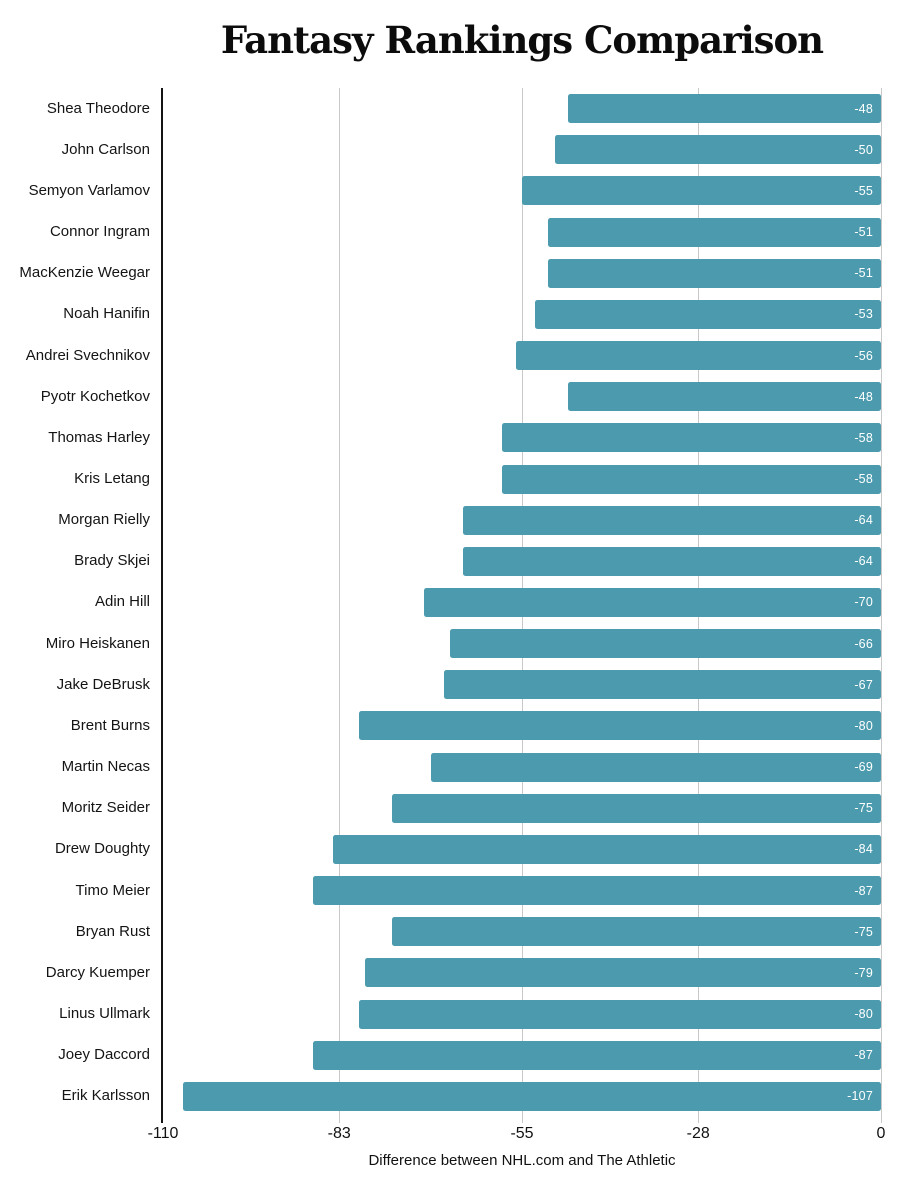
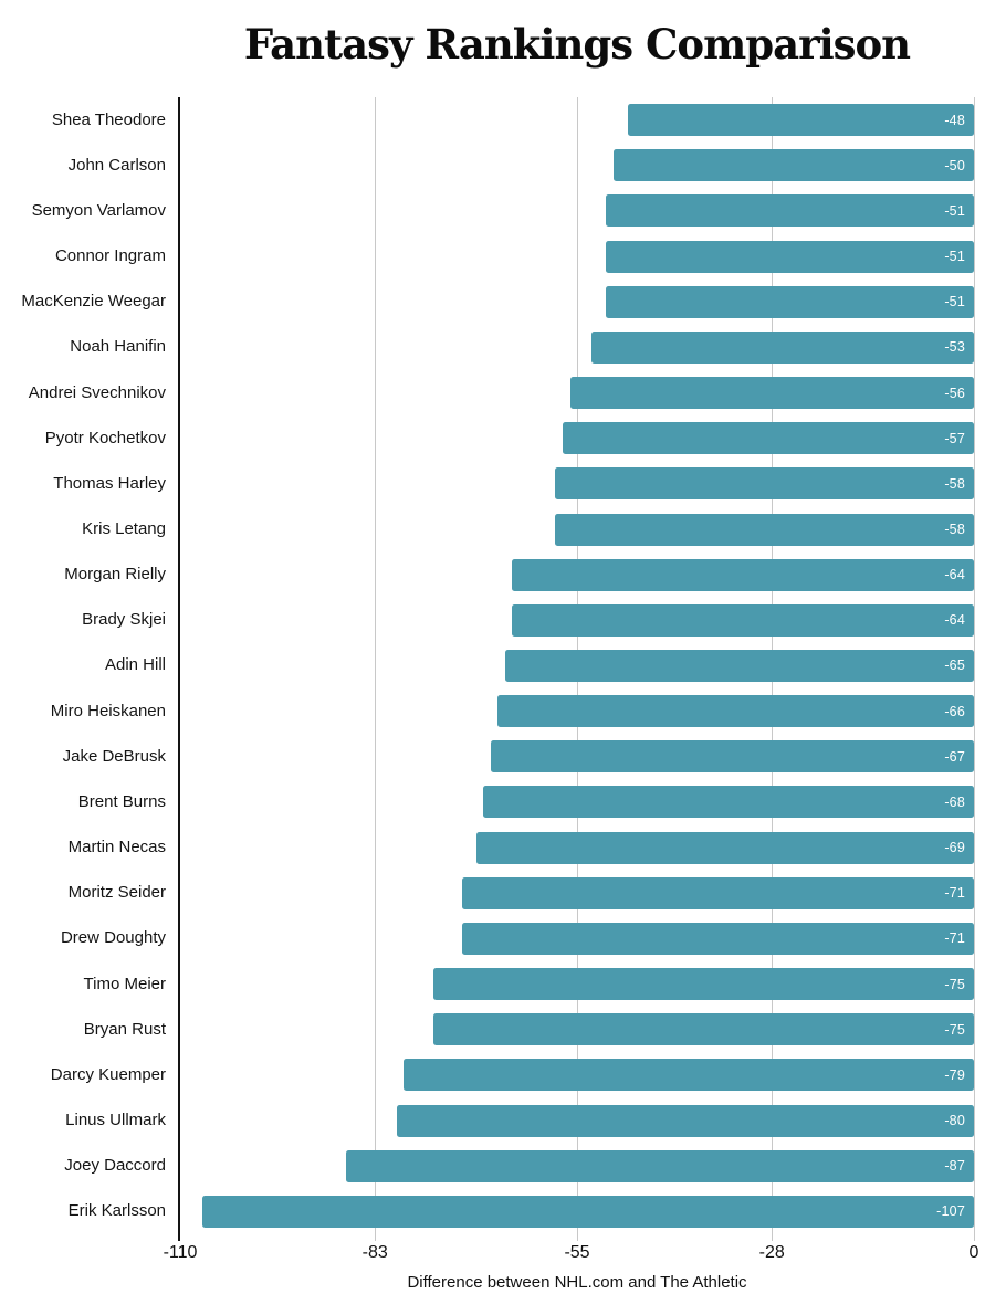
Semyon Varlamov: -55 -> -51
Pyotr Kochetkov: -48 -> -57
Adin Hill: -70 -> -65
Brent Burns: -80 -> -68
Moritz Seider: -75 -> -71
Drew Doughty: -84 -> -71
Timo Meier: -87 -> -75
